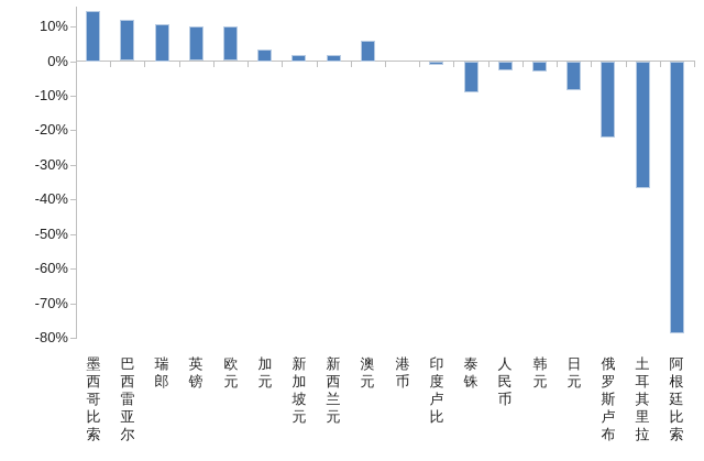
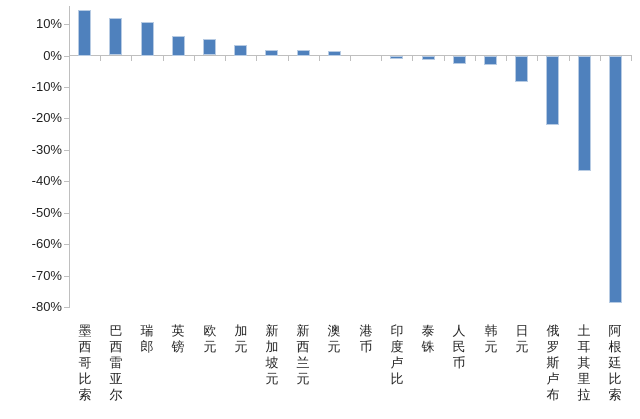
英镑: 10% -> 6%
欧元: 10% -> 5%
澳元: 6% -> 2%
泰铢: -9% -> -1%
